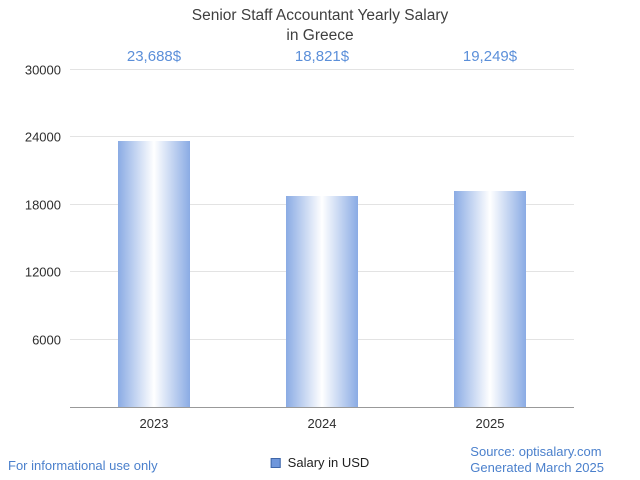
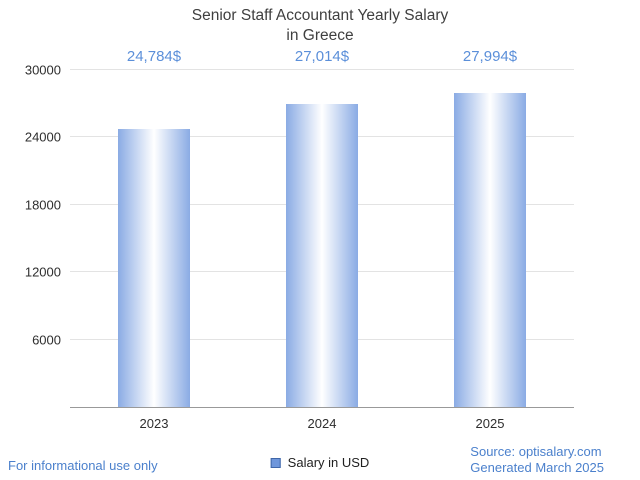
2023: 23,688 -> 24,784
2024: 18,821 -> 27,014
2025: 19,249 -> 27,994
